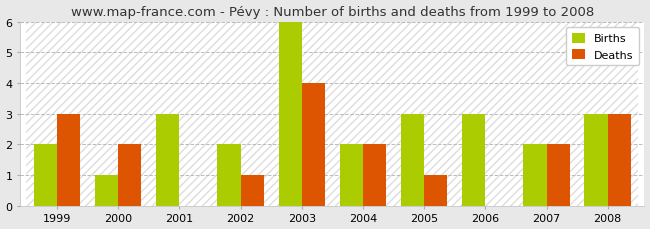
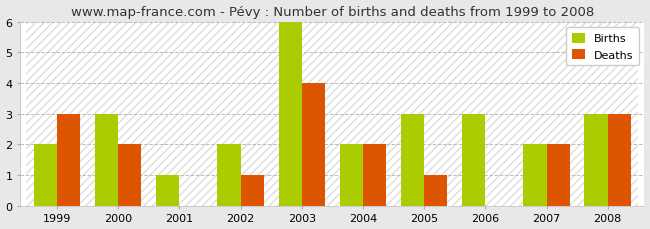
Births/2000: 1 -> 3
Births/2001: 3 -> 1
